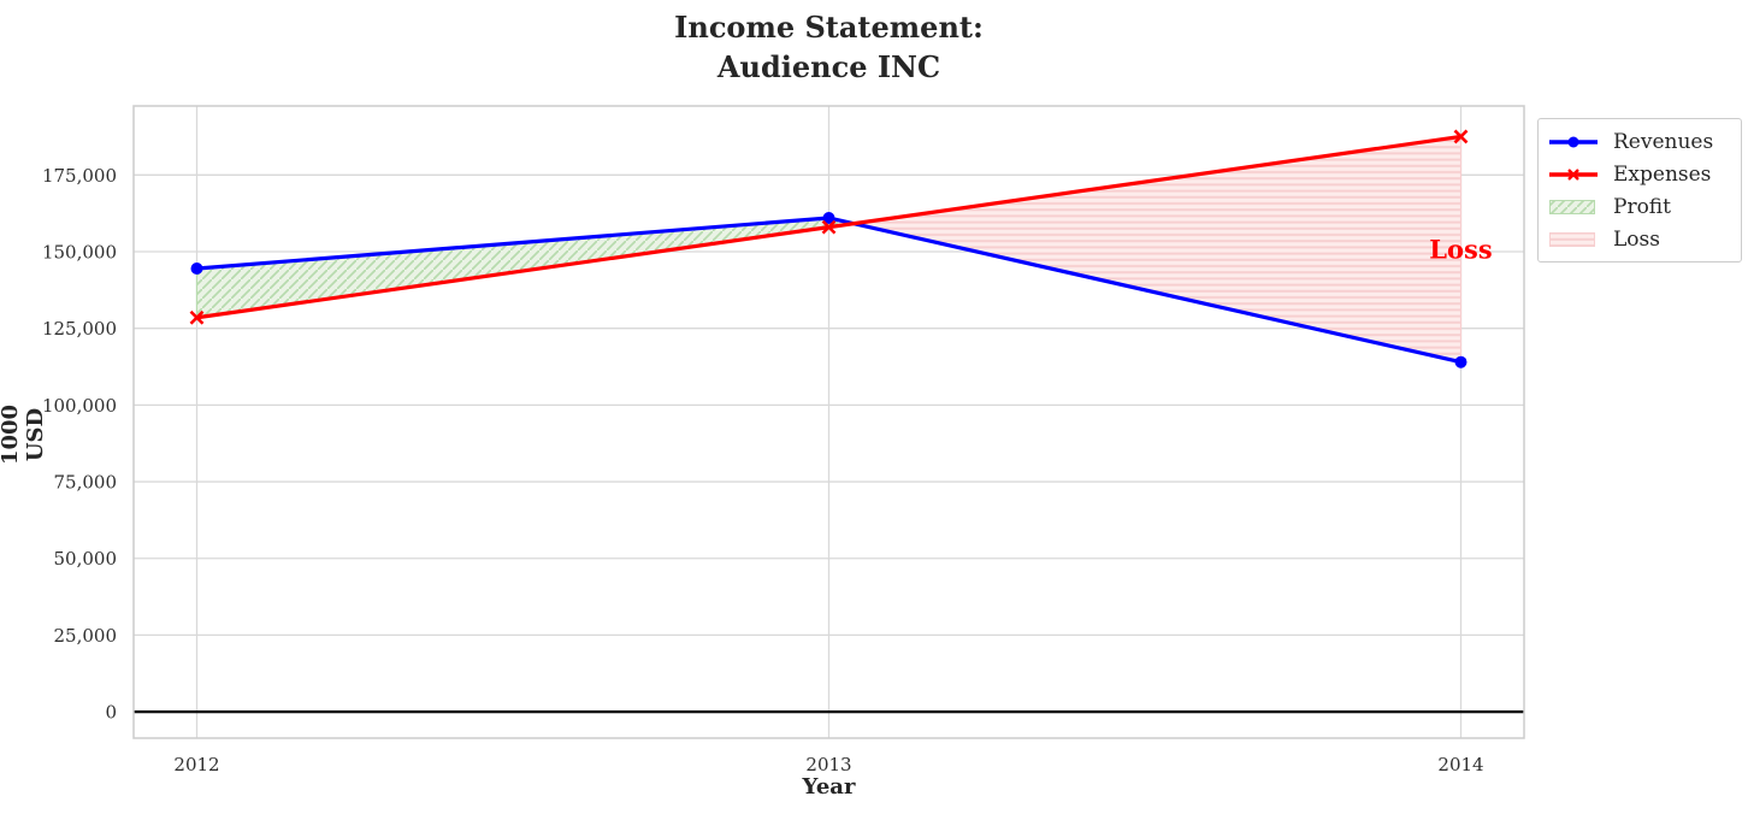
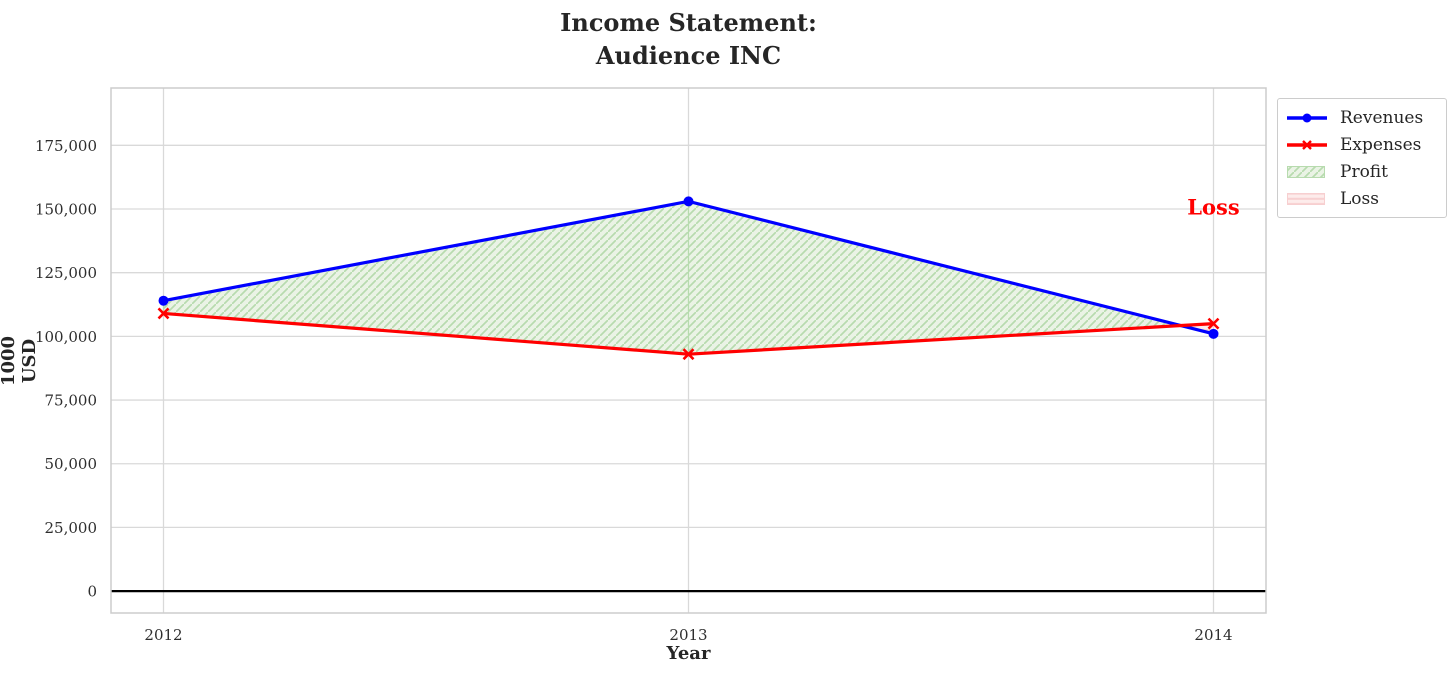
Revenues/2012: 144000 -> 114000
Expenses/2012: 128000 -> 109000
Revenues/2013: 161000 -> 153000
Expenses/2013: 158000 -> 93000
Revenues/2014: 114000 -> 101000
Expenses/2014: 188000 -> 105000
